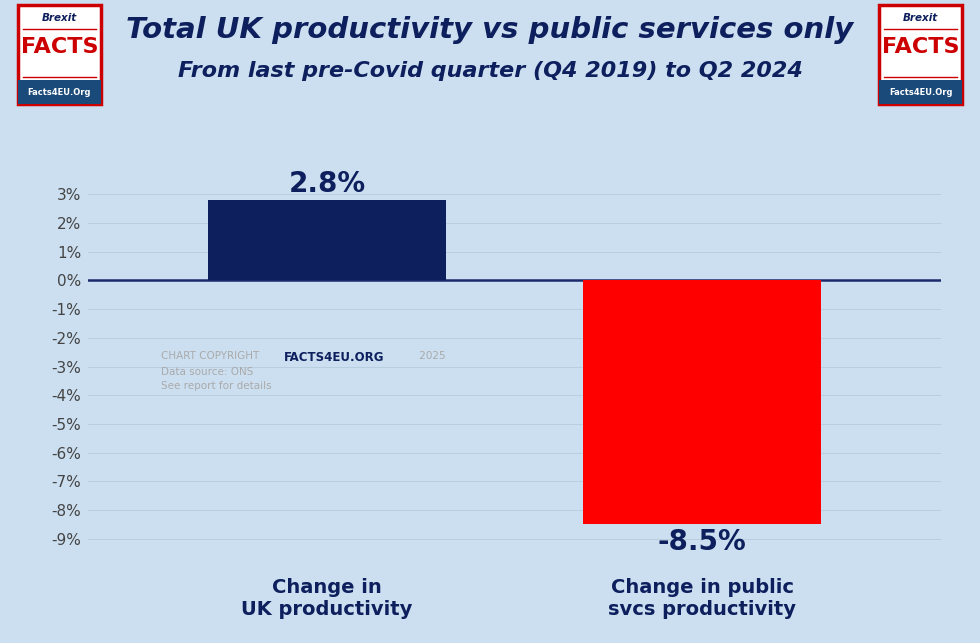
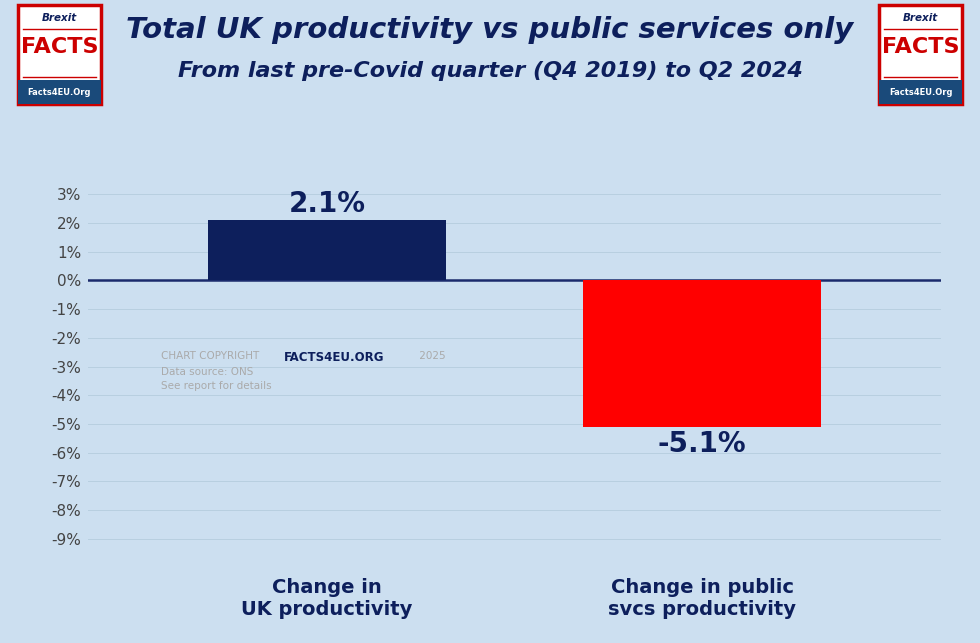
Change in UK productivity: 2.8% -> 2.1%
Change in public svcs productivity: -8.5% -> -5.1%
